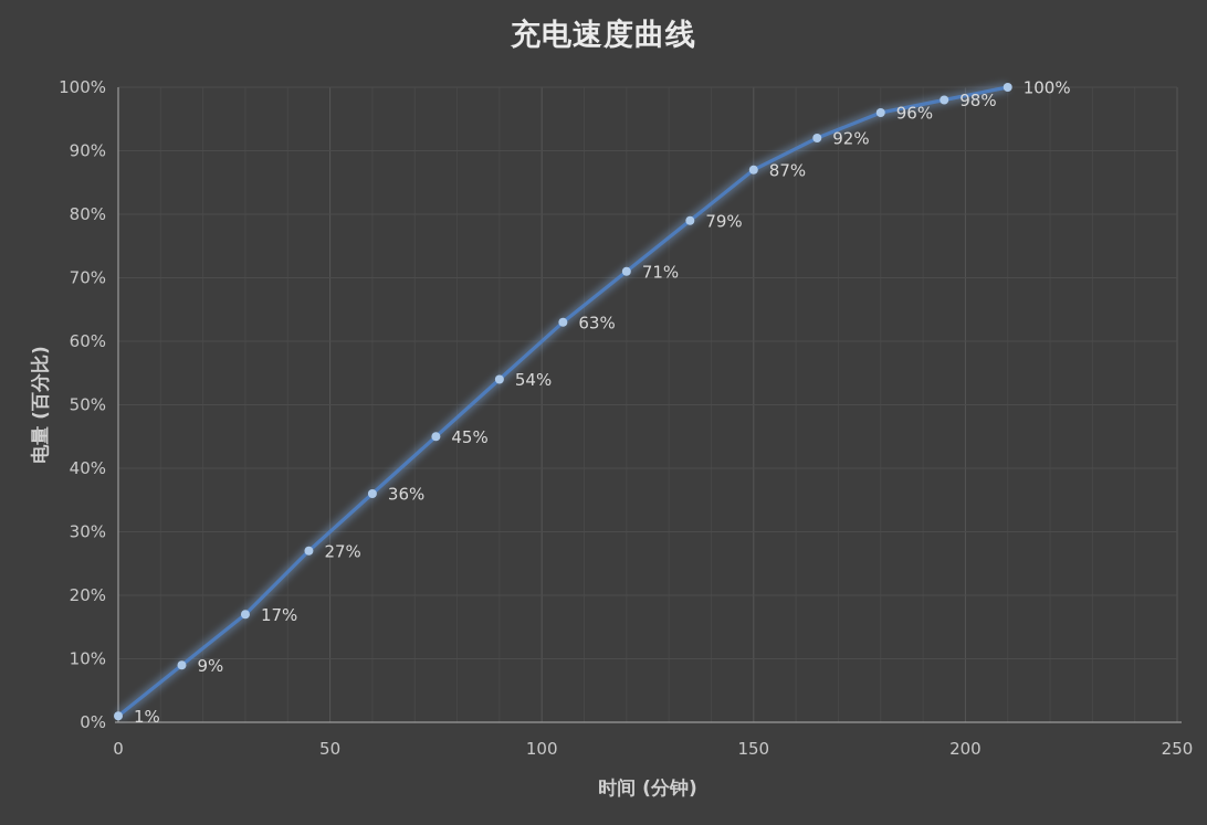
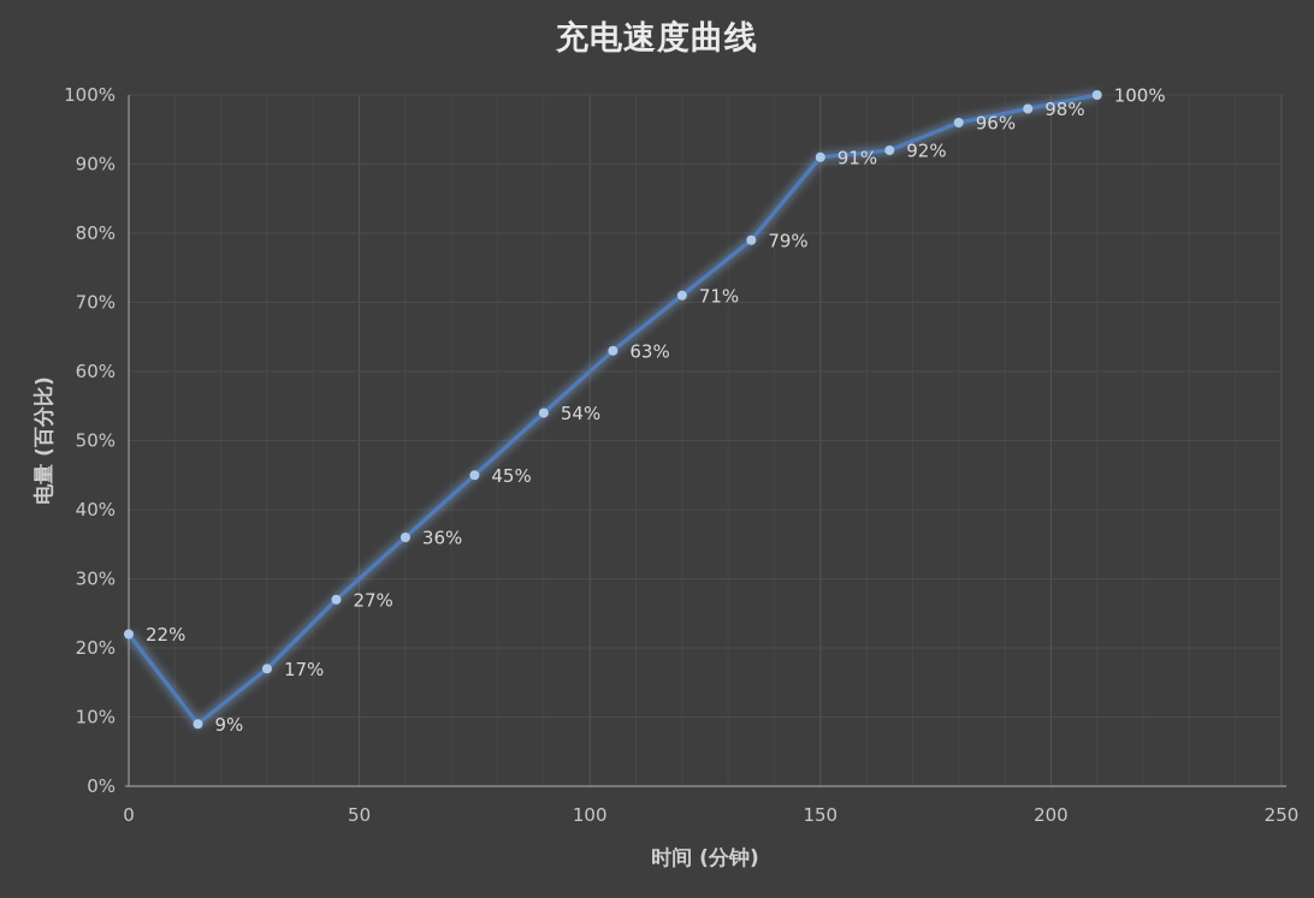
0: 1% -> 22%
150: 87% -> 91%
